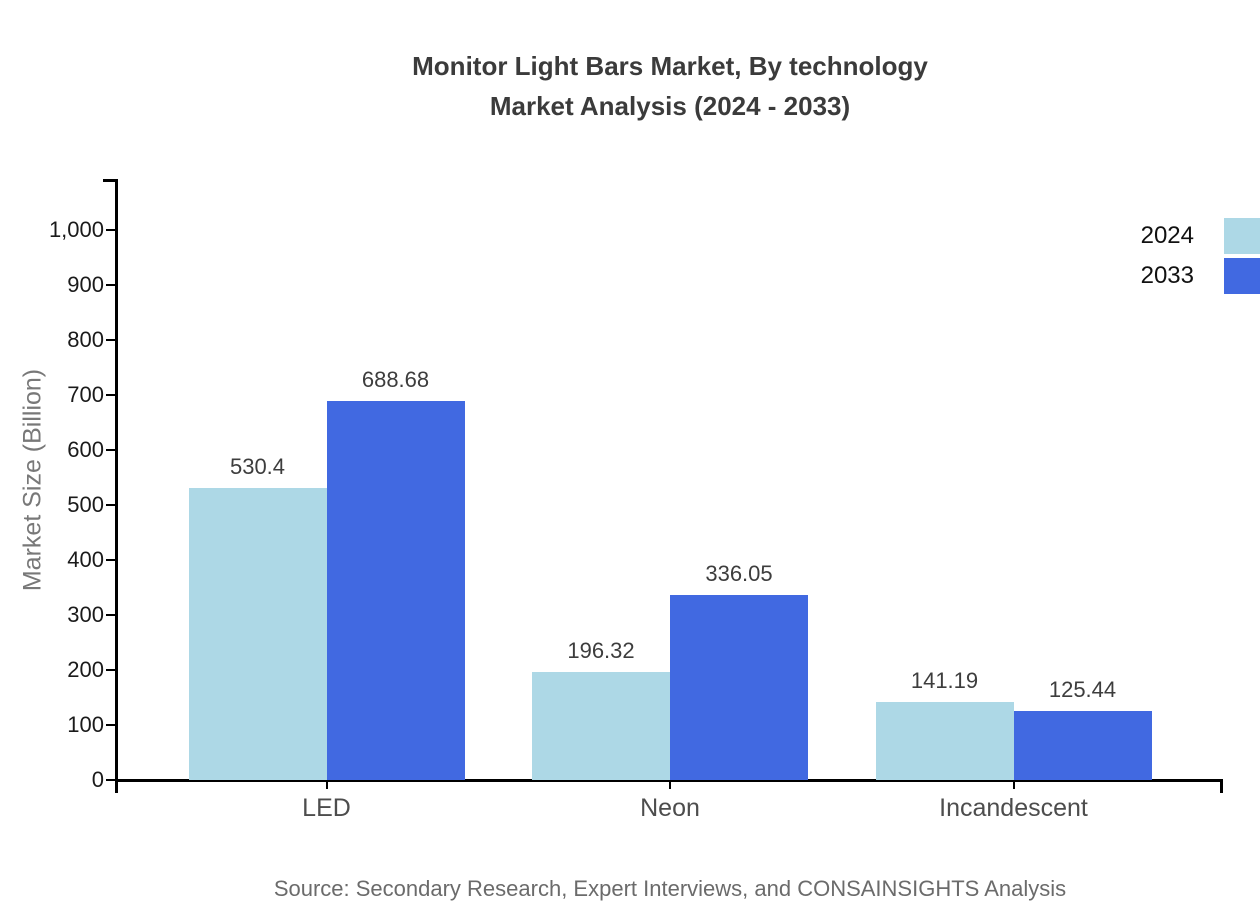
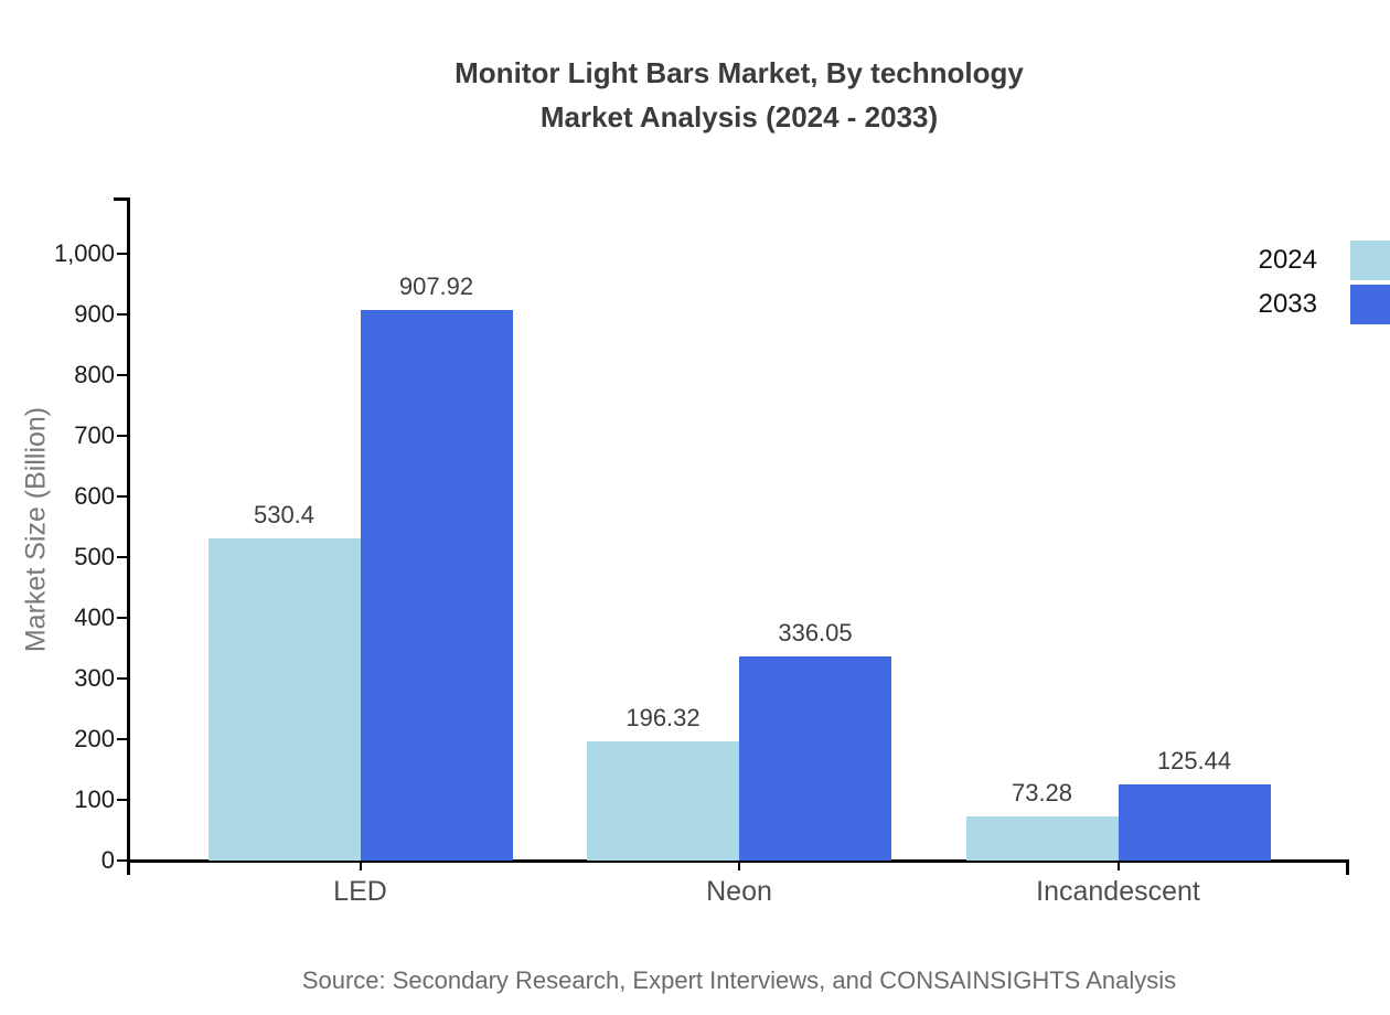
2033/LED: 688.68 -> 907.92
2024/Incandescent: 141.19 -> 73.28
